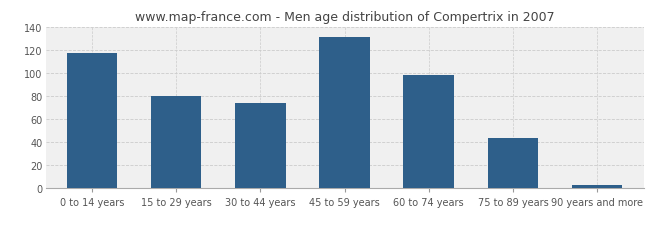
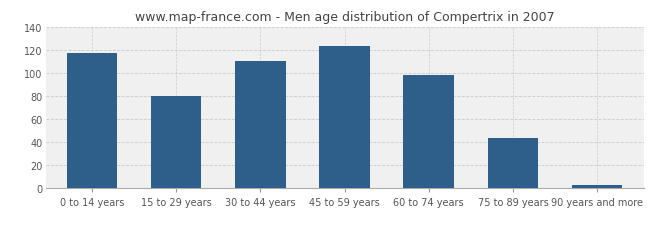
30 to 44 years: 74 -> 110
45 to 59 years: 131 -> 123
